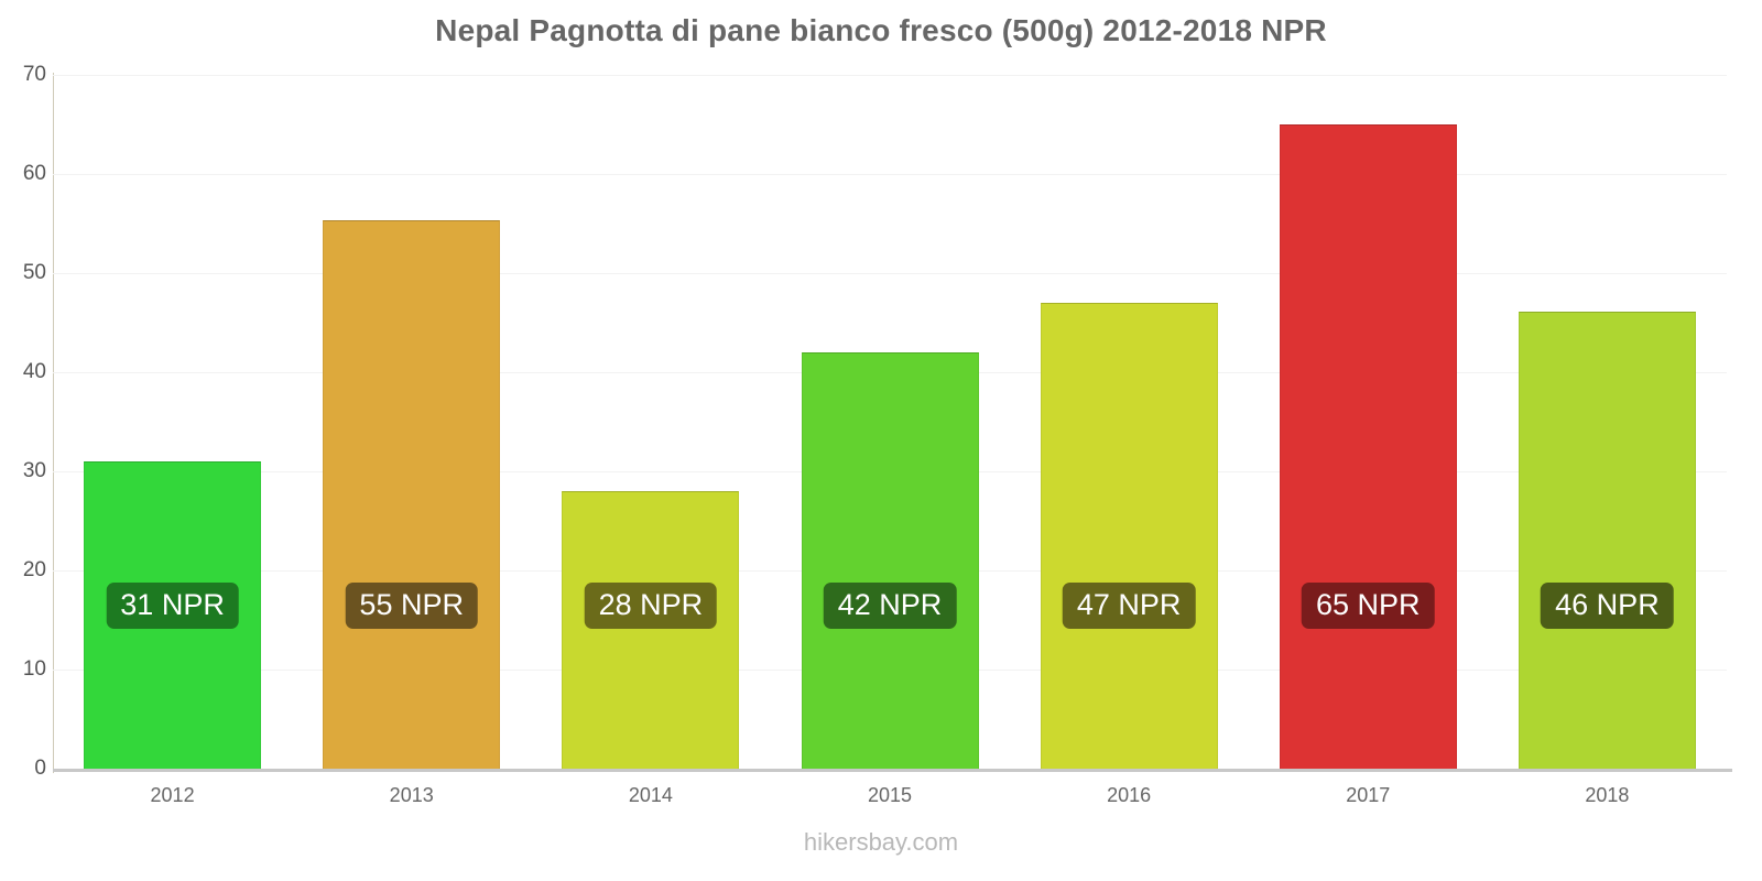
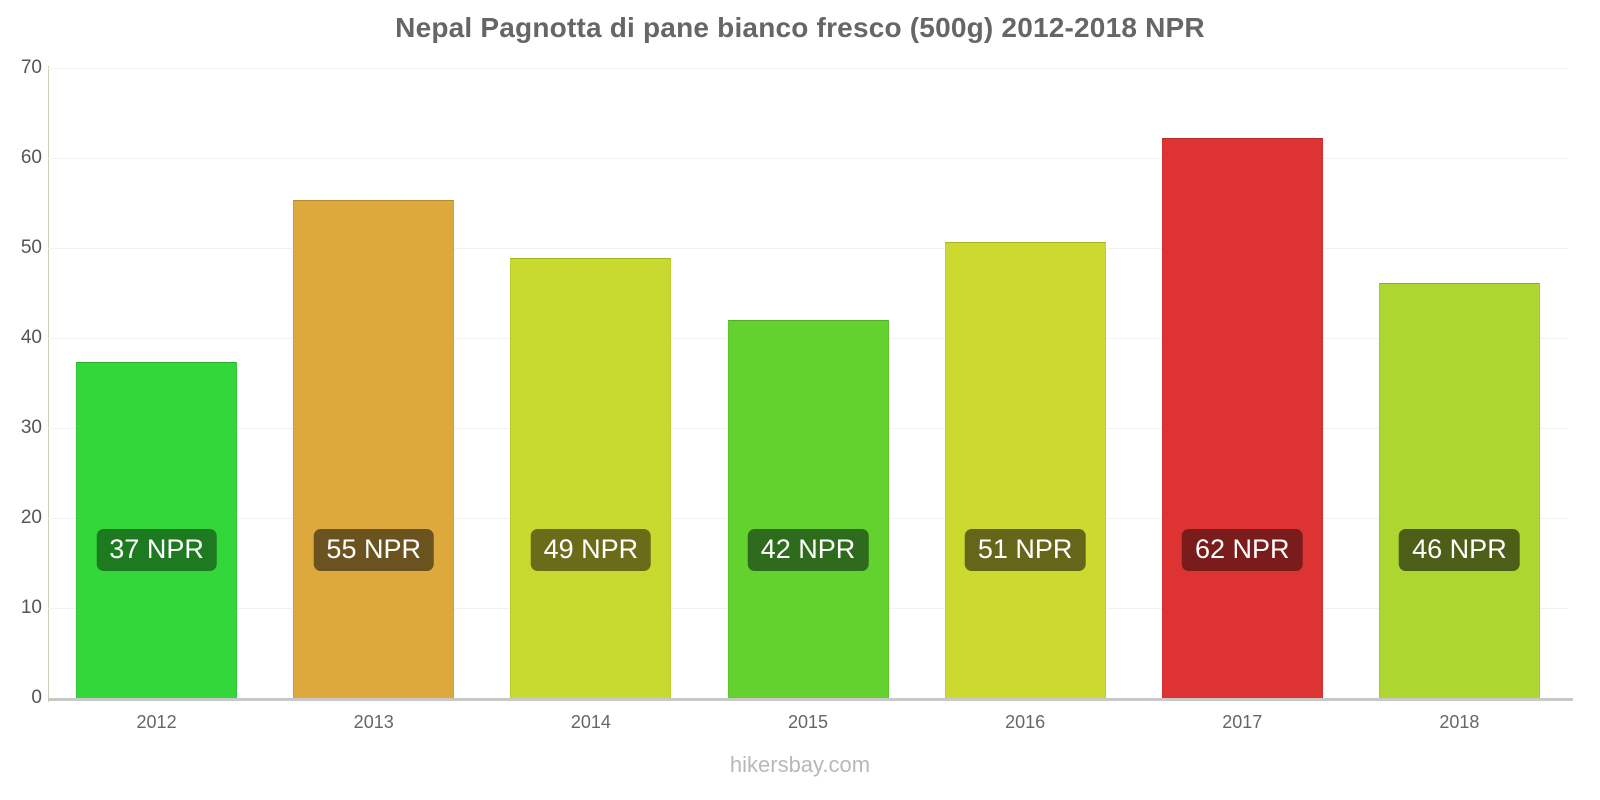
2012: 31 -> 37
2014: 28 -> 49
2016: 47 -> 51
2017: 65 -> 62
